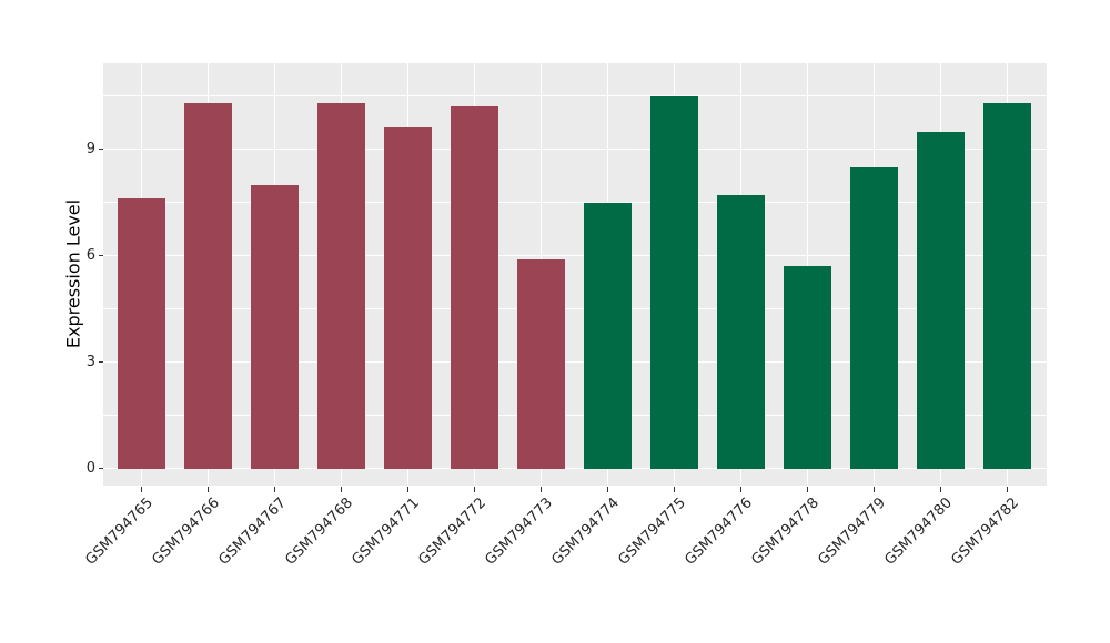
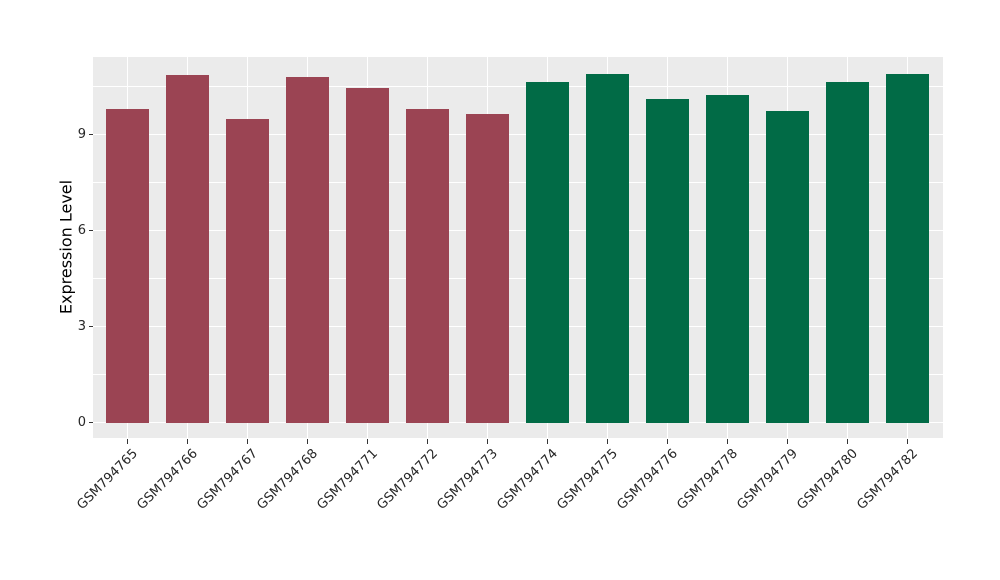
GSM794765: 7.6 -> 9.8
GSM794766: 10.3 -> 10.8
GSM794767: 8.0 -> 9.5
GSM794768: 10.3 -> 10.8
GSM794771: 9.6 -> 10.4
GSM794772: 10.2 -> 9.8
GSM794773: 5.9 -> 9.7
GSM794774: 7.5 -> 10.7
GSM794775: 10.5 -> 10.9
GSM794776: 7.7 -> 10.1
GSM794778: 5.7 -> 10.2
GSM794779: 8.5 -> 9.8
GSM794780: 9.5 -> 10.7
GSM794782: 10.3 -> 10.9
